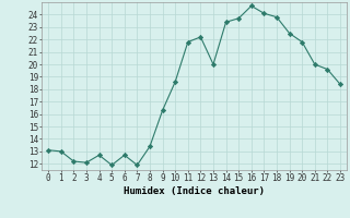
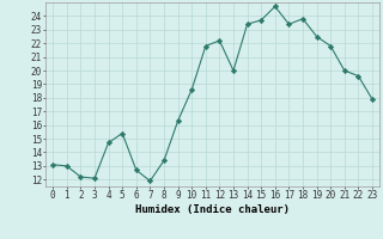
4: 12.7 -> 14.7
5: 11.9 -> 15.4
17: 24.1 -> 23.4
23: 18.4 -> 17.9
